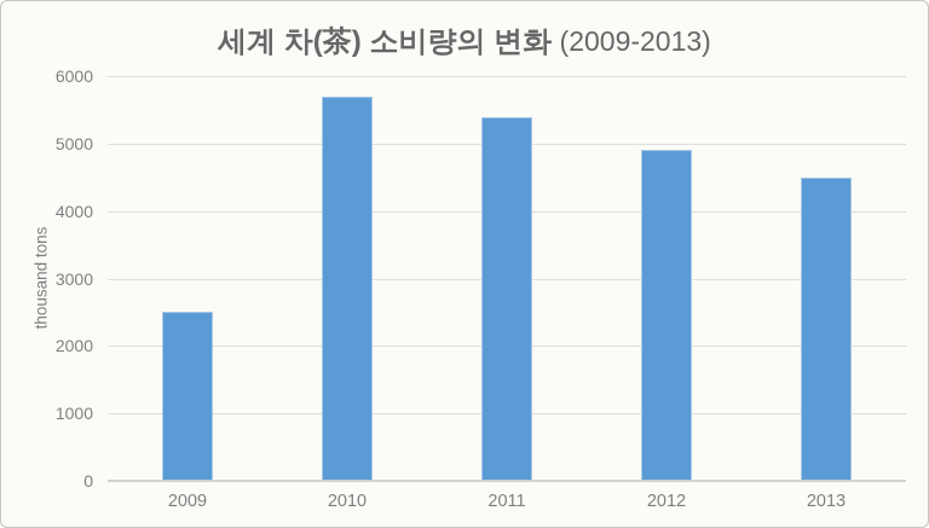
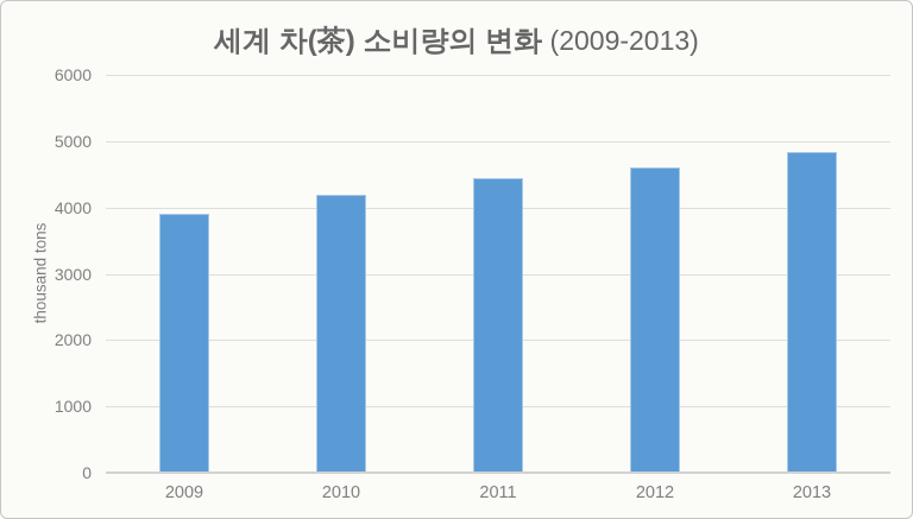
2009: 2500 -> 3900
2010: 5700 -> 4200
2011: 5400 -> 4400
2012: 4900 -> 4600
2013: 4500 -> 4800
